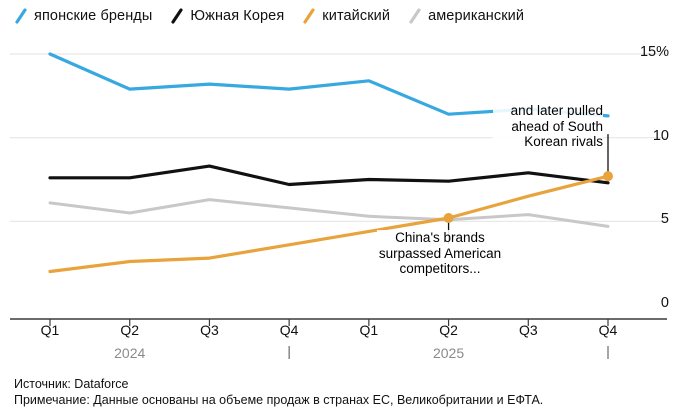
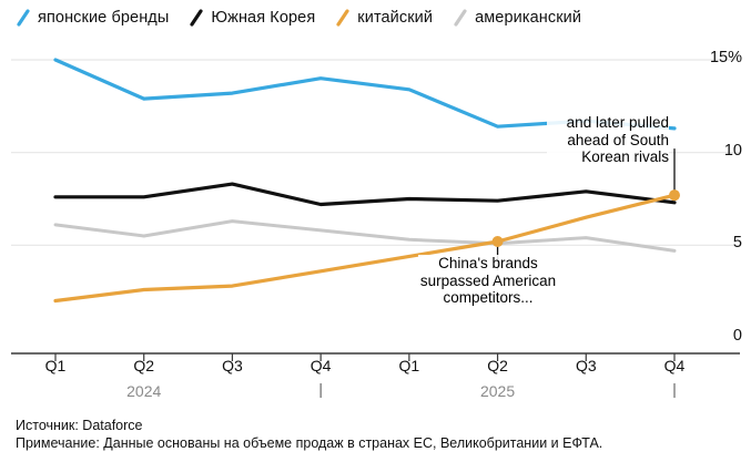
японские бренды/Q4 2024: 12.9% -> 14.0%
